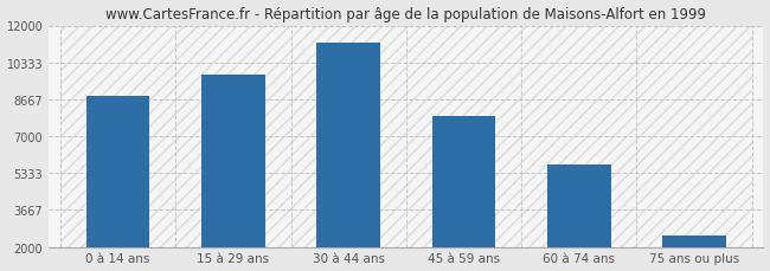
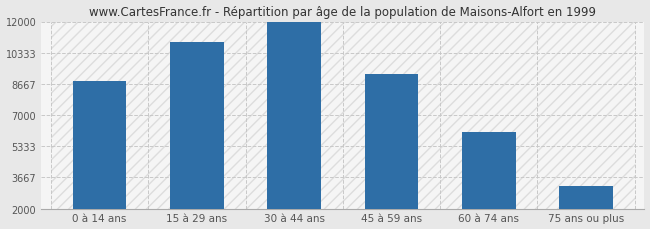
15 à 29 ans: 9800 -> 10900
30 à 44 ans: 11200 -> 12000
45 à 59 ans: 7900 -> 9200
60 à 74 ans: 5700 -> 6100
75 ans ou plus: 2500 -> 3200
